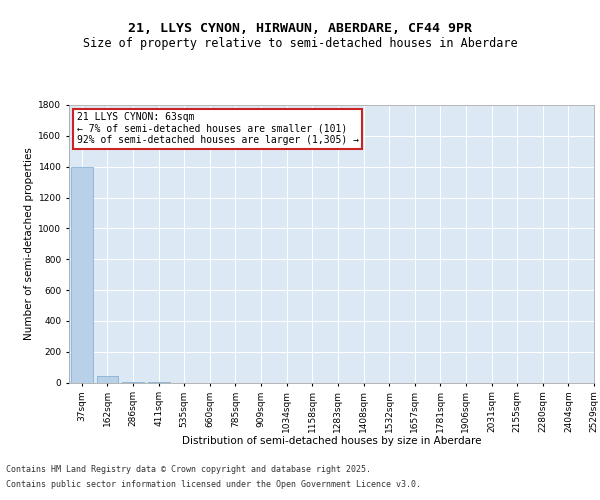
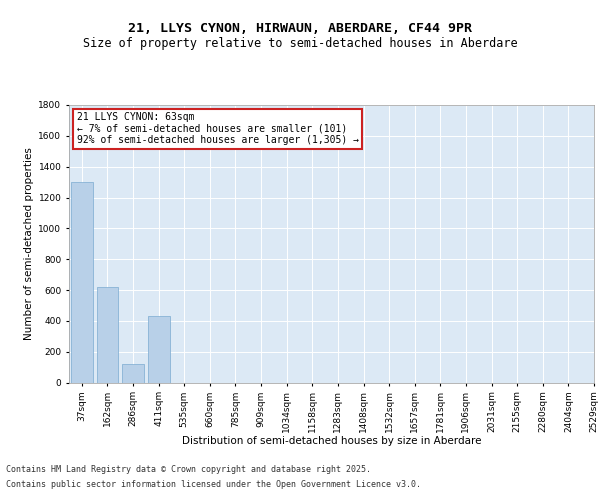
37sqm: 1400 -> 1300
162sqm: 40 -> 620
286sqm: 0 -> 120
411sqm: 0 -> 430
